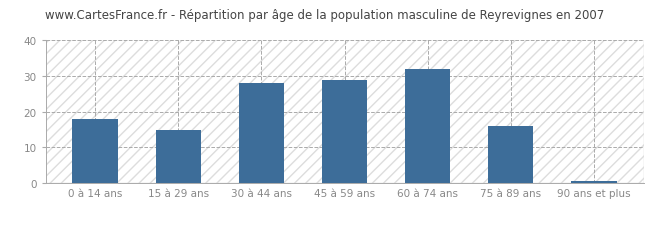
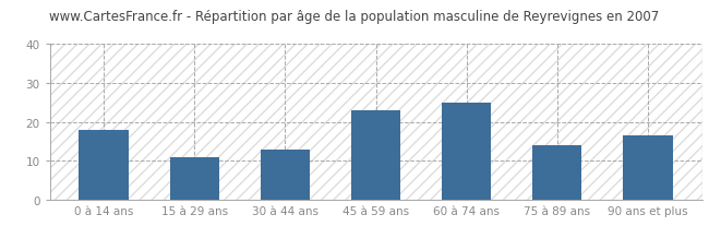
15 à 29 ans: 15.0 -> 11.0
30 à 44 ans: 28.0 -> 13.0
45 à 59 ans: 29.0 -> 23.0
60 à 74 ans: 32.0 -> 25.0
75 à 89 ans: 16.0 -> 14.0
90 ans et plus: 0.5 -> 16.5
